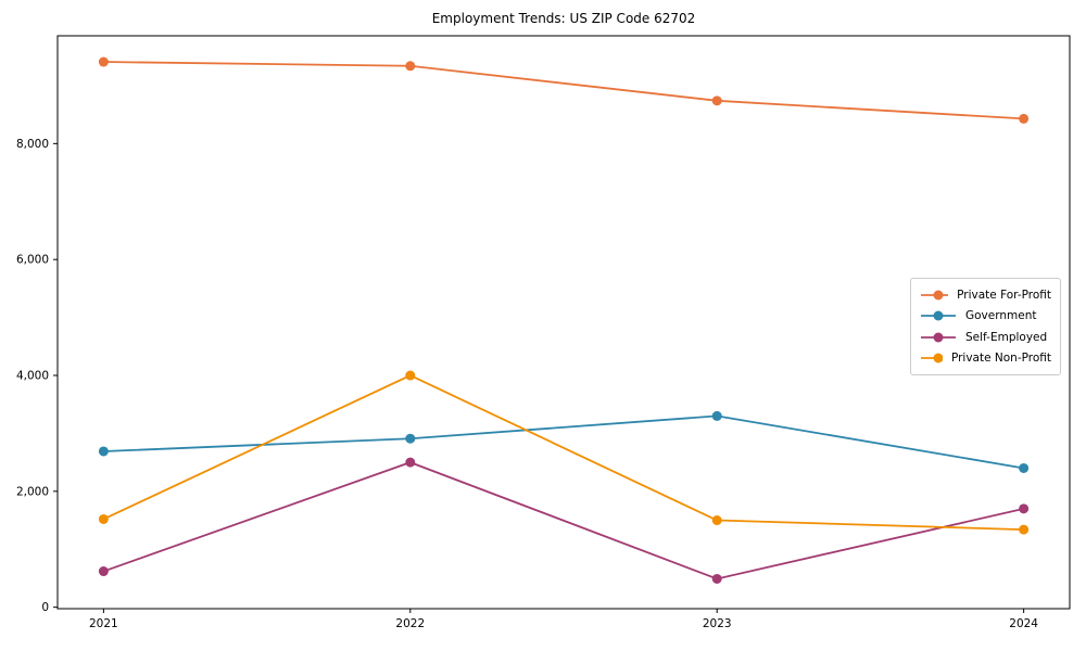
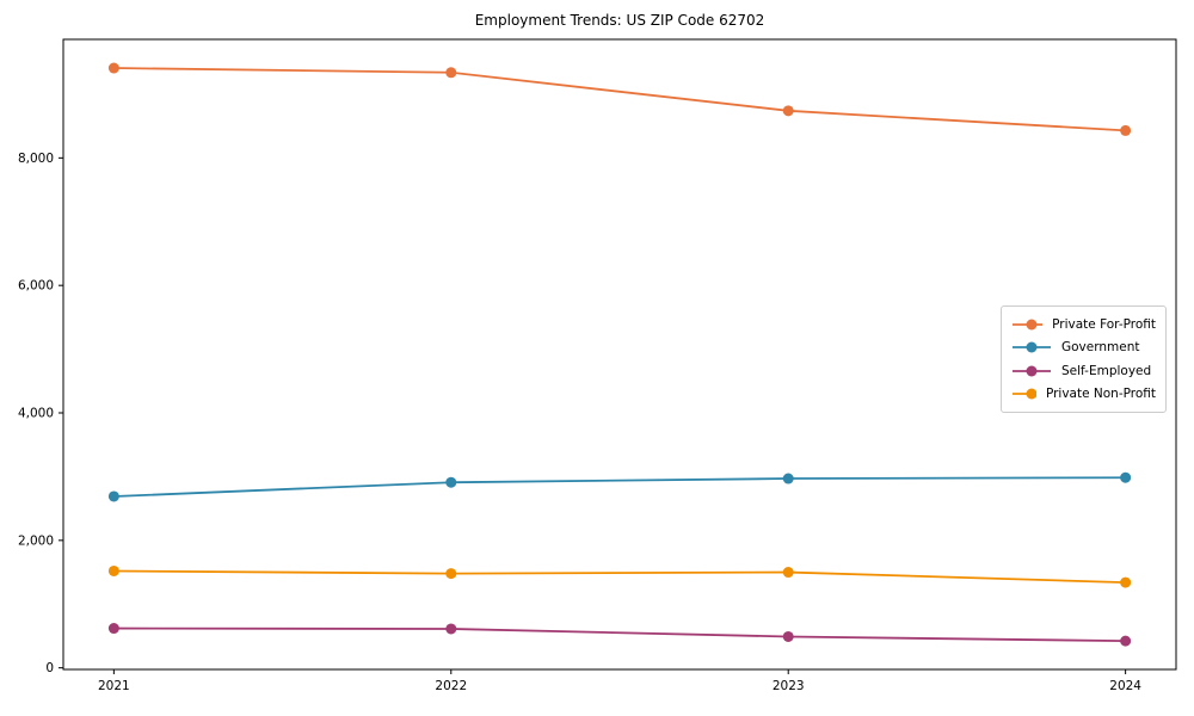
Self-Employed/2022: 2500 -> 600
Private Non-Profit/2022: 4000 -> 1500
Government/2023: 3300 -> 3000
Government/2024: 2400 -> 3000
Self-Employed/2024: 1700 -> 400
